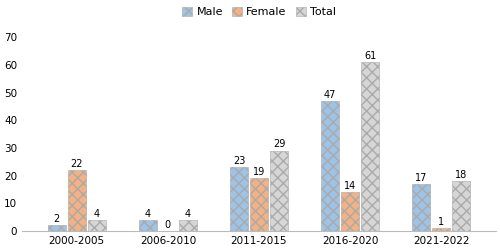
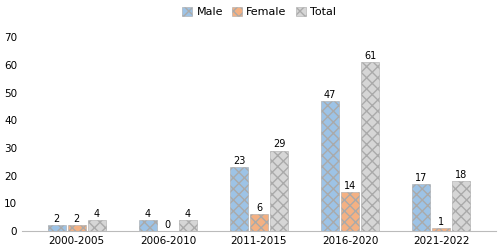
Female/2000-2005: 22 -> 2
Female/2011-2015: 19 -> 6
